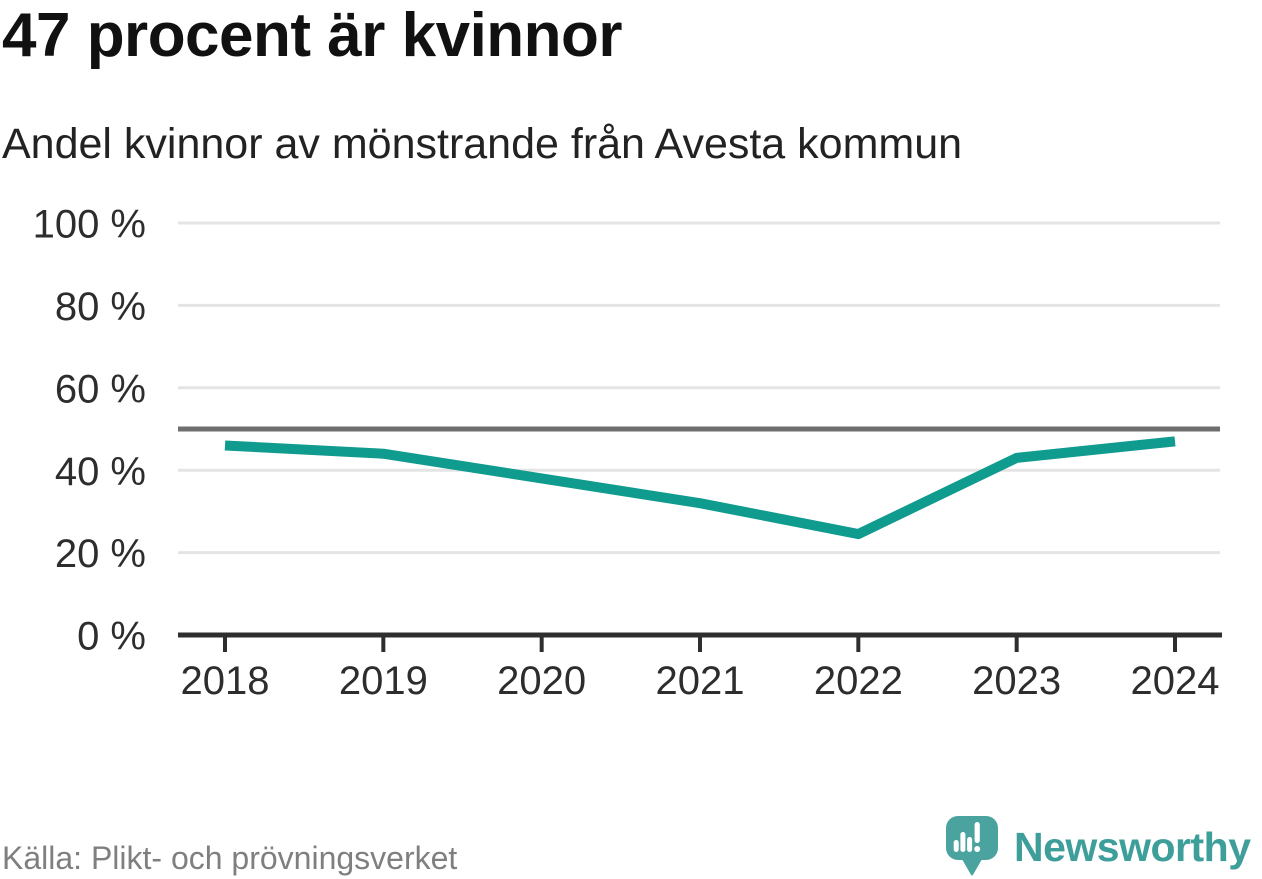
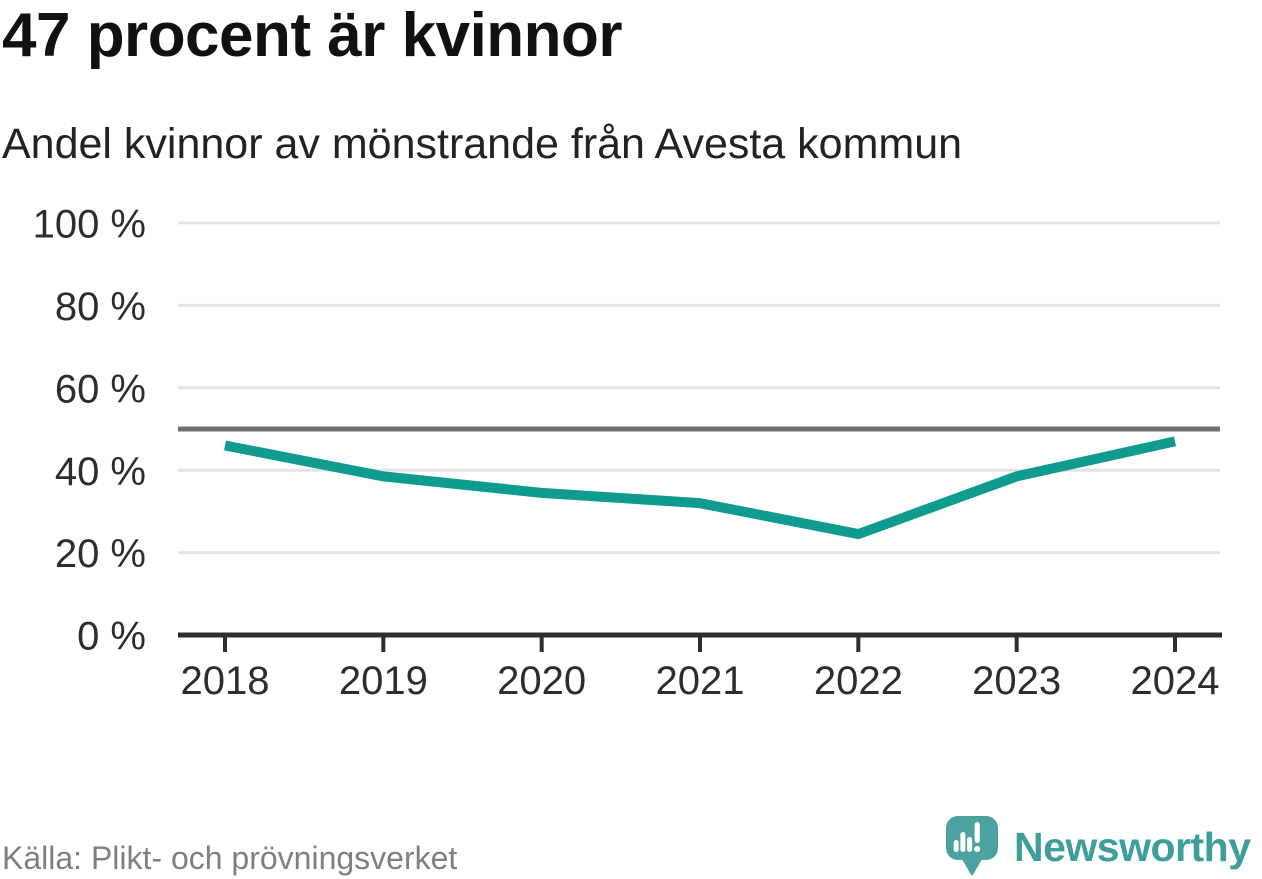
2019: 44% -> 38%
2020: 38% -> 34%
2023: 43% -> 38%
